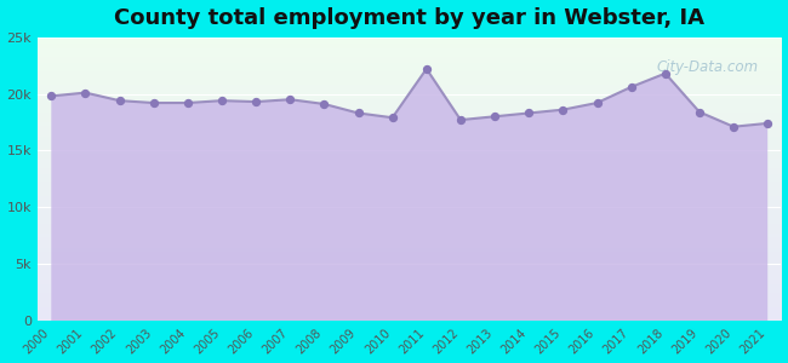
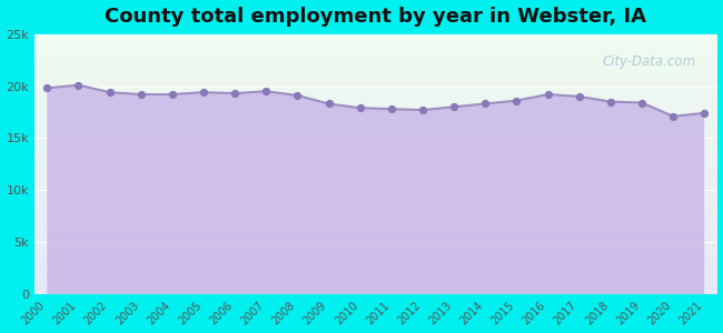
2011: 22.2k -> 17.8k
2017: 20.6k -> 19.0k
2018: 21.8k -> 18.5k
